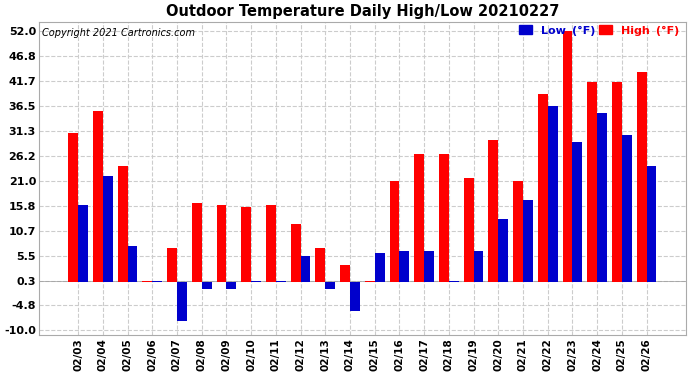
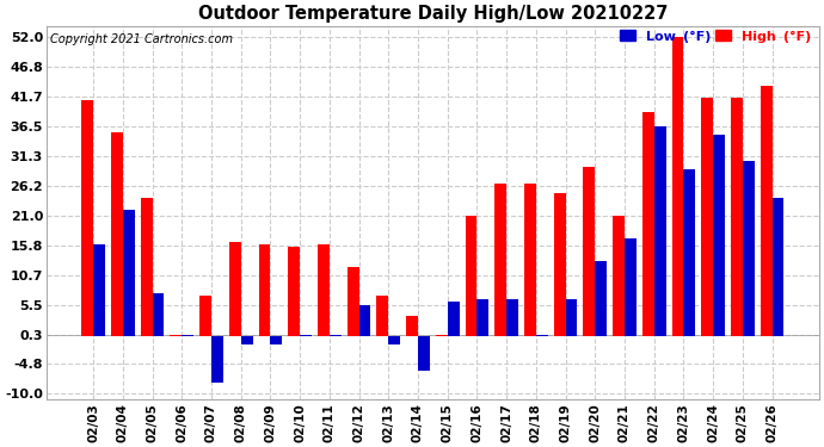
High (°F)/02/03: 31.0 -> 41.0
High (°F)/02/19: 21.5 -> 25.0
